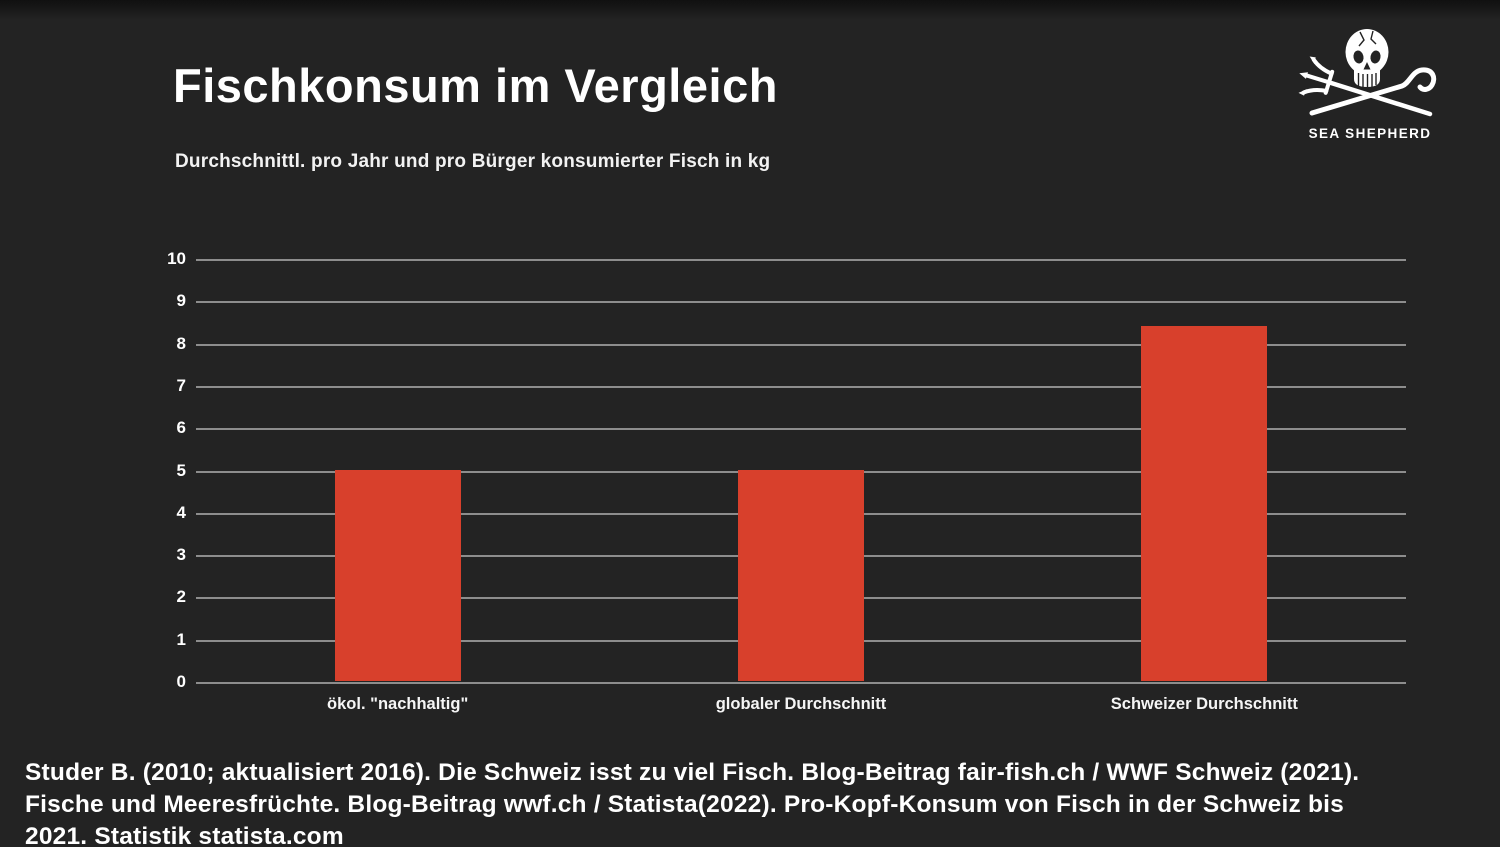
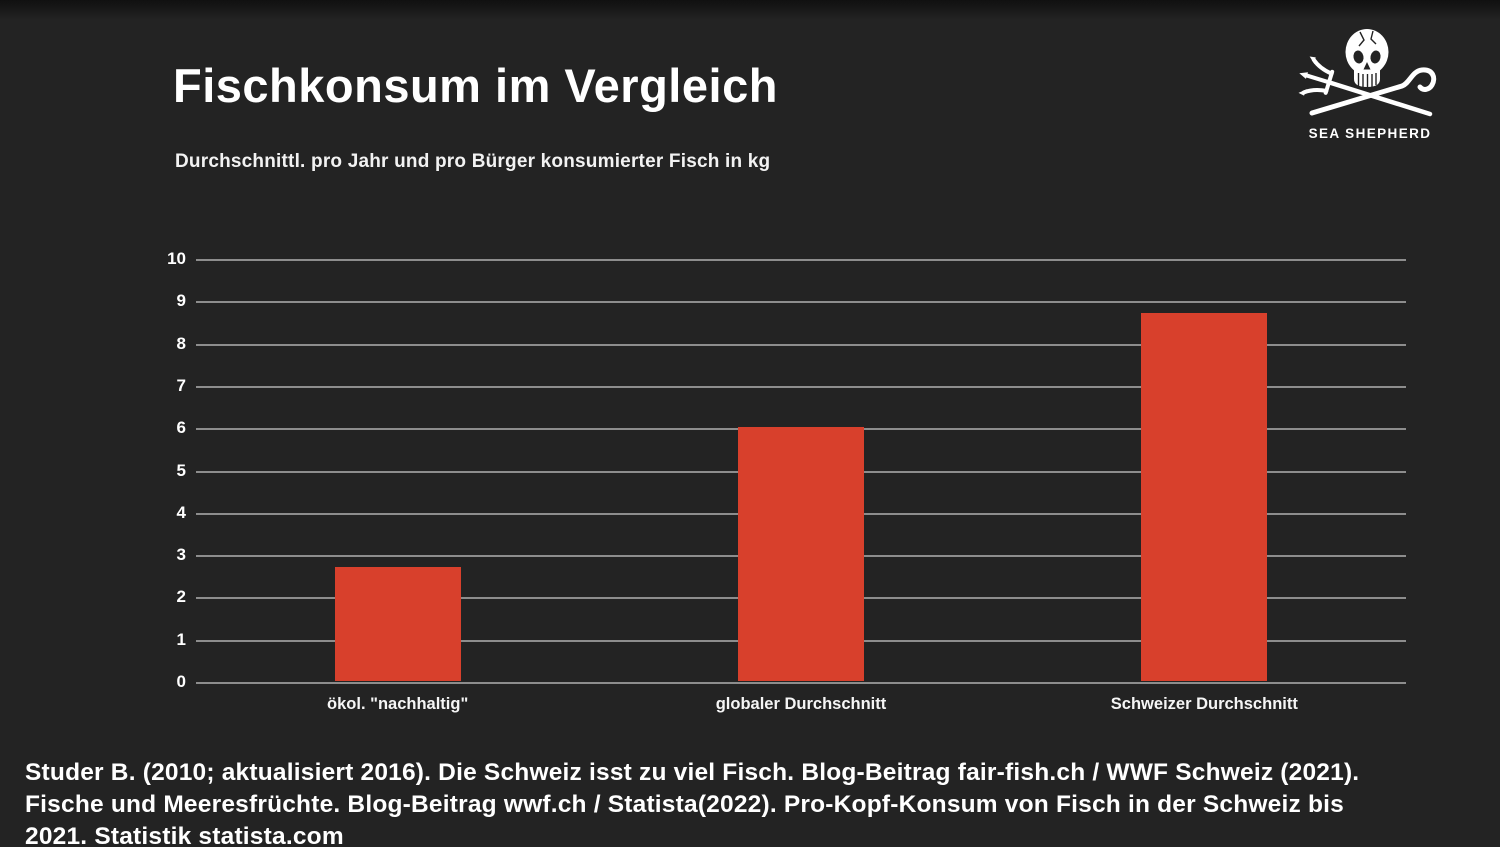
ökol. "nachhaltig": 5.0 -> 2.7
globaler Durchschnitt: 5.0 -> 6.0
Schweizer Durchschnitt: 8.4 -> 8.7
